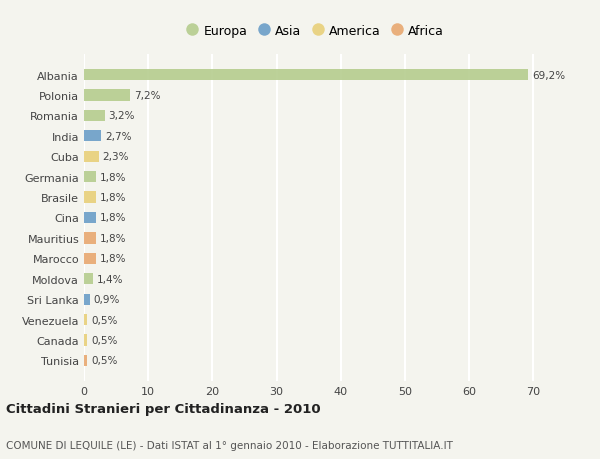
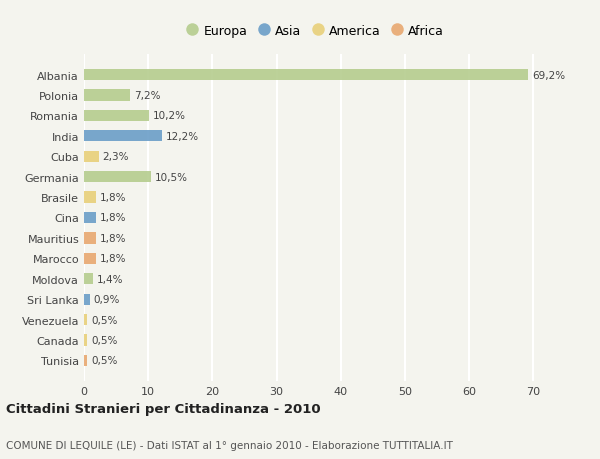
Romania: 3,2% -> 10,2%
India: 2,7% -> 12,2%
Germania: 1,8% -> 10,5%
